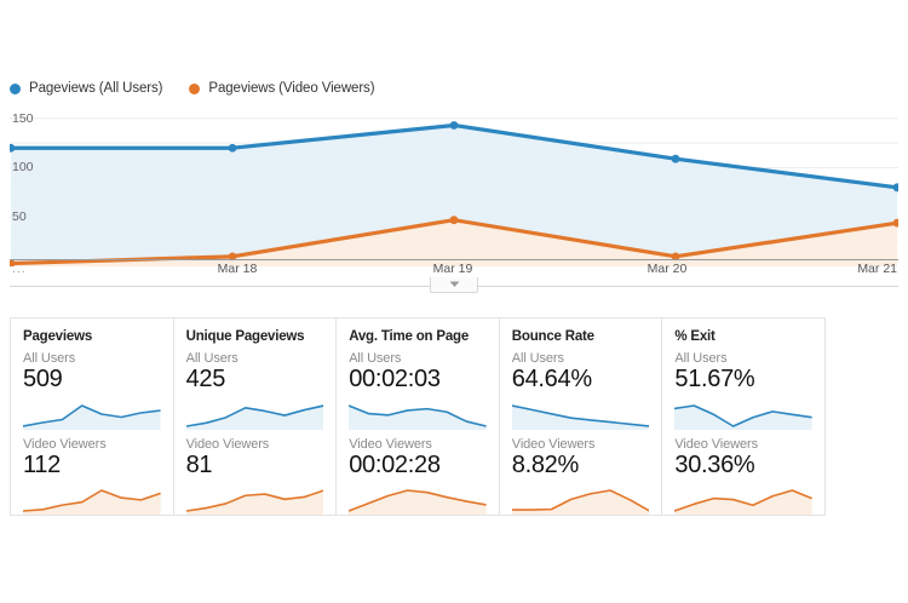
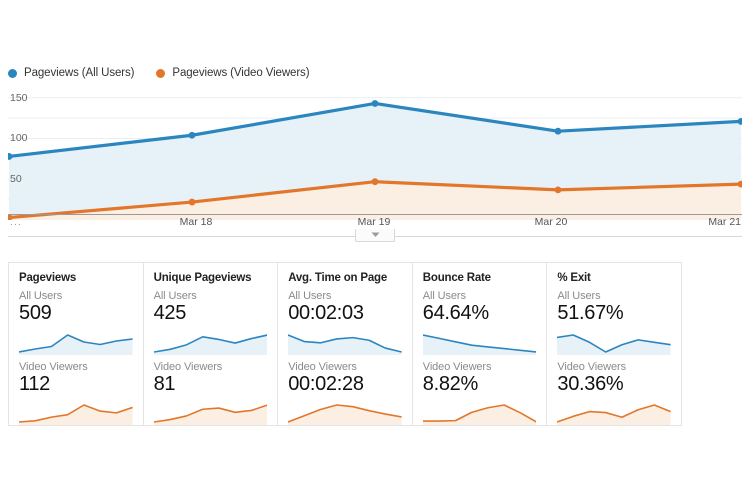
Pageviews (All Users)/...: 120 -> 80
Pageviews (All Users)/Mar 18: 120 -> 100
Pageviews (Video Viewers)/Mar 18: 10 -> 20
Pageviews (Video Viewers)/Mar 20: 10 -> 40
Pageviews (All Users)/Mar 21: 80 -> 120
